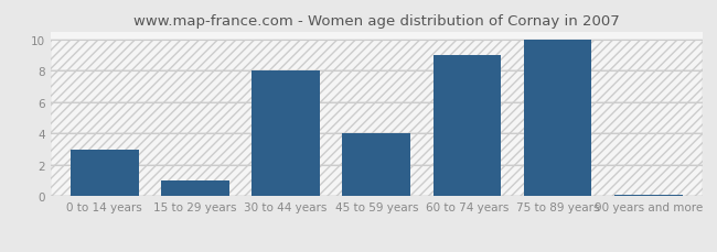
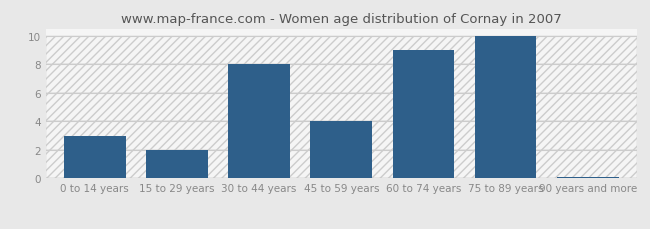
15 to 29 years: 1.0 -> 2.0
